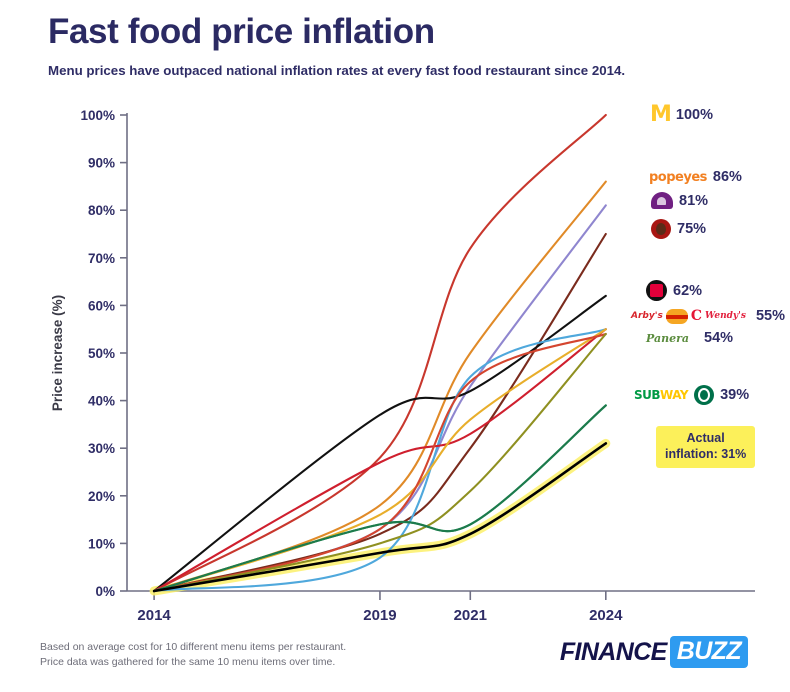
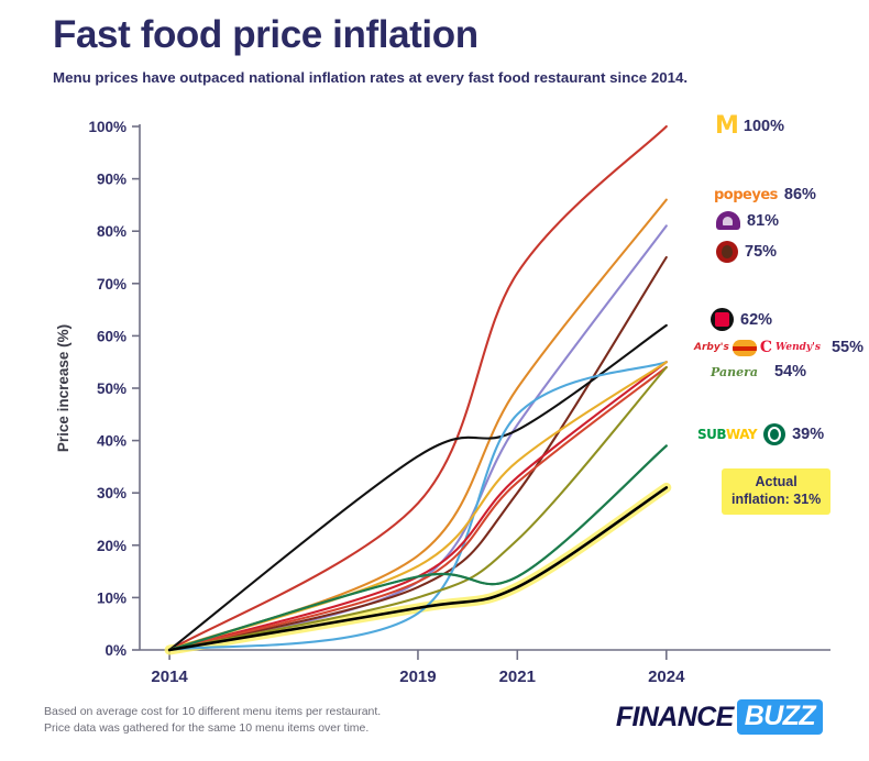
Arby's/2019: 27% -> 14%
Wendy's/2021: 44% -> 32%
